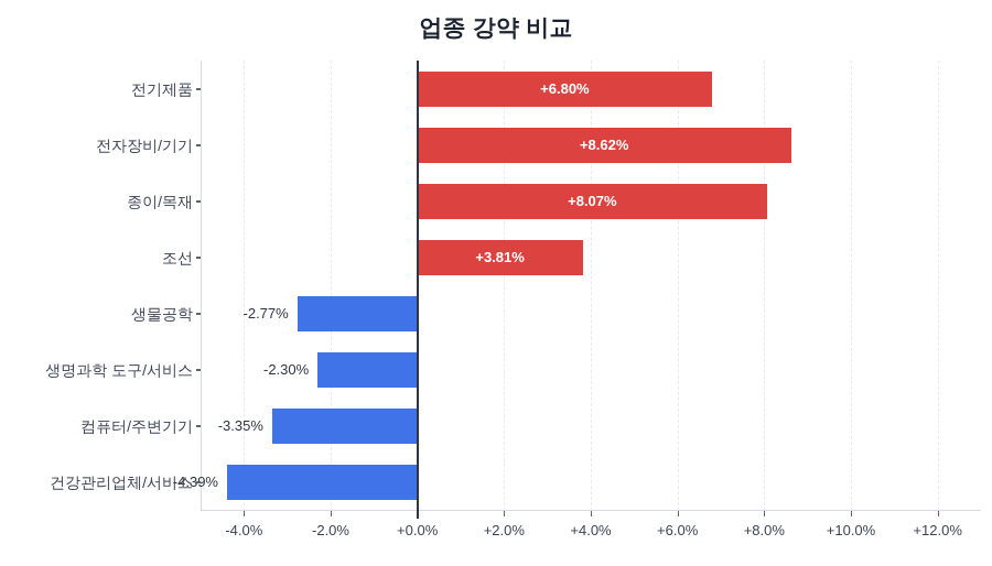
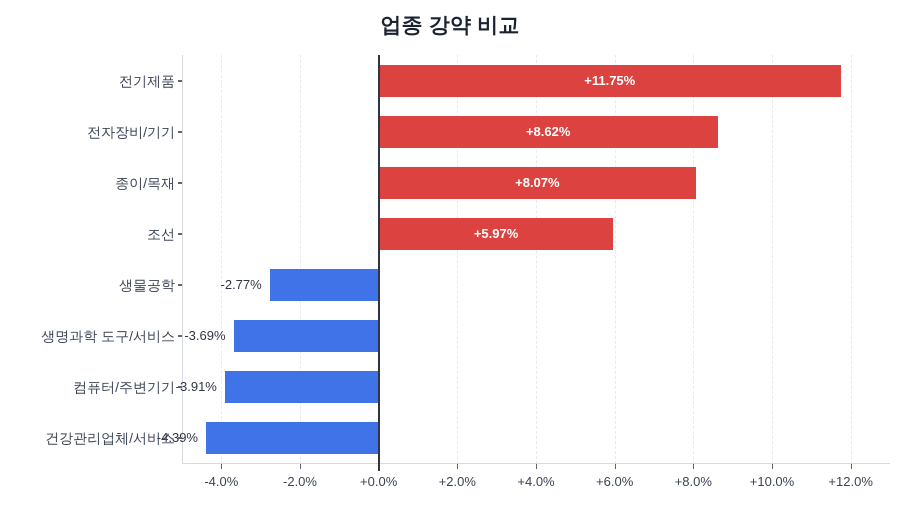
전기제품: +6.80% -> +11.75%
조선: +3.81% -> +5.97%
생명과학 도구/서비스: -2.30% -> -3.69%
컴퓨터/주변기기: -3.35% -> -3.91%
